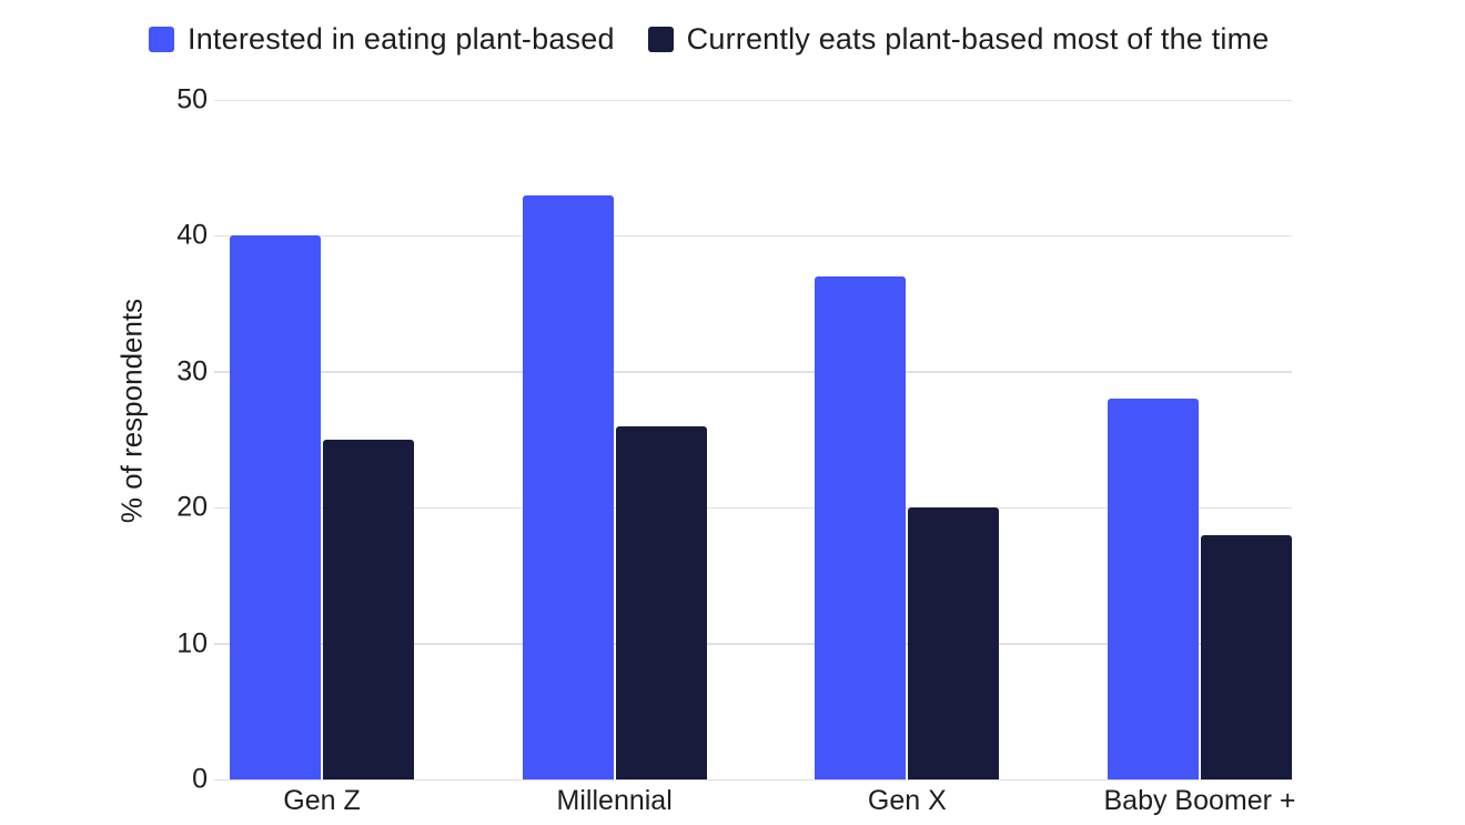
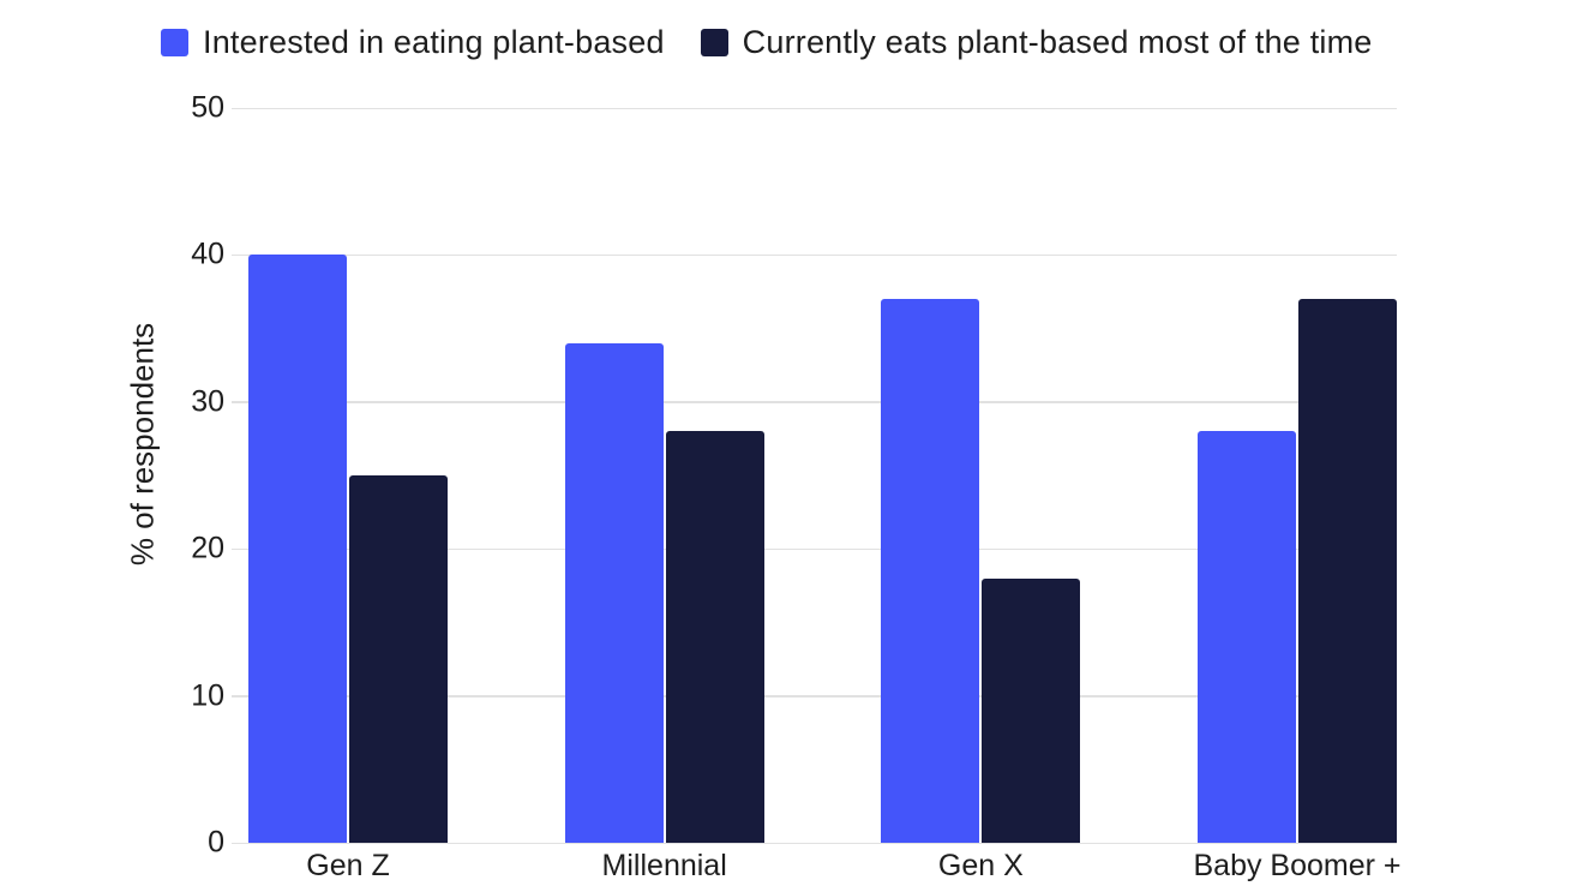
Interested in eating plant-based/Millennial: 43 -> 34
Currently eats plant-based most of the time/Millennial: 26 -> 28
Currently eats plant-based most of the time/Gen X: 20 -> 18
Currently eats plant-based most of the time/Baby Boomer +: 18 -> 37
